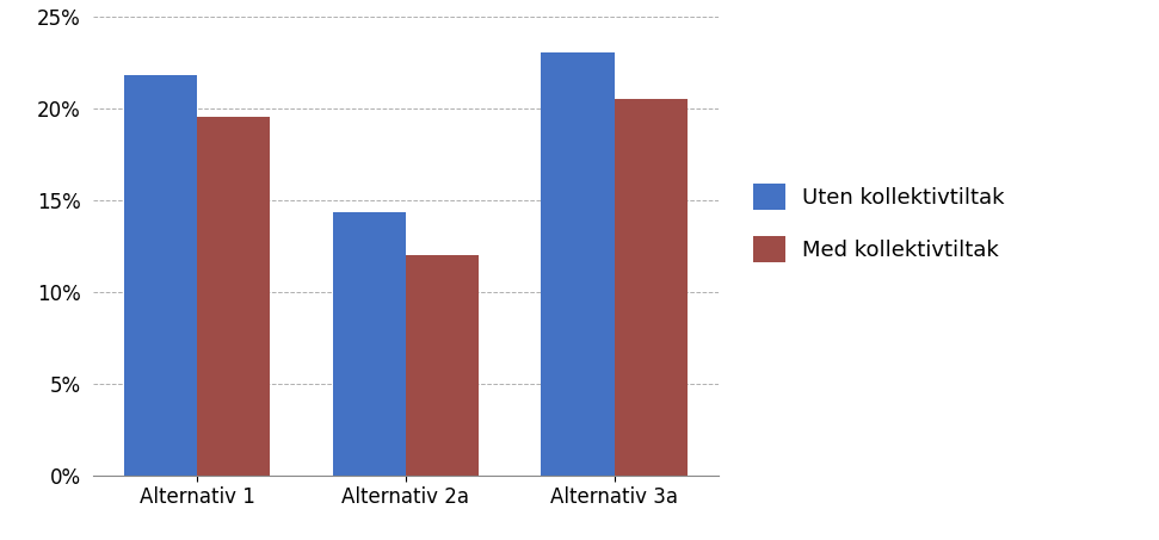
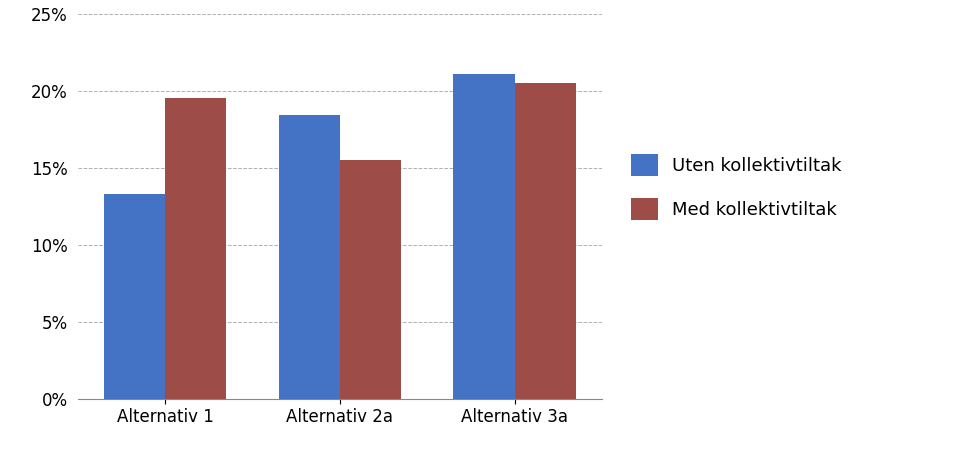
Uten kollektivtiltak/Alternativ 1: 21.8% -> 13.3%
Uten kollektivtiltak/Alternativ 2a: 14.3% -> 18.4%
Med kollektivtiltak/Alternativ 2a: 12.0% -> 15.5%
Uten kollektivtiltak/Alternativ 3a: 23.0% -> 21.1%
